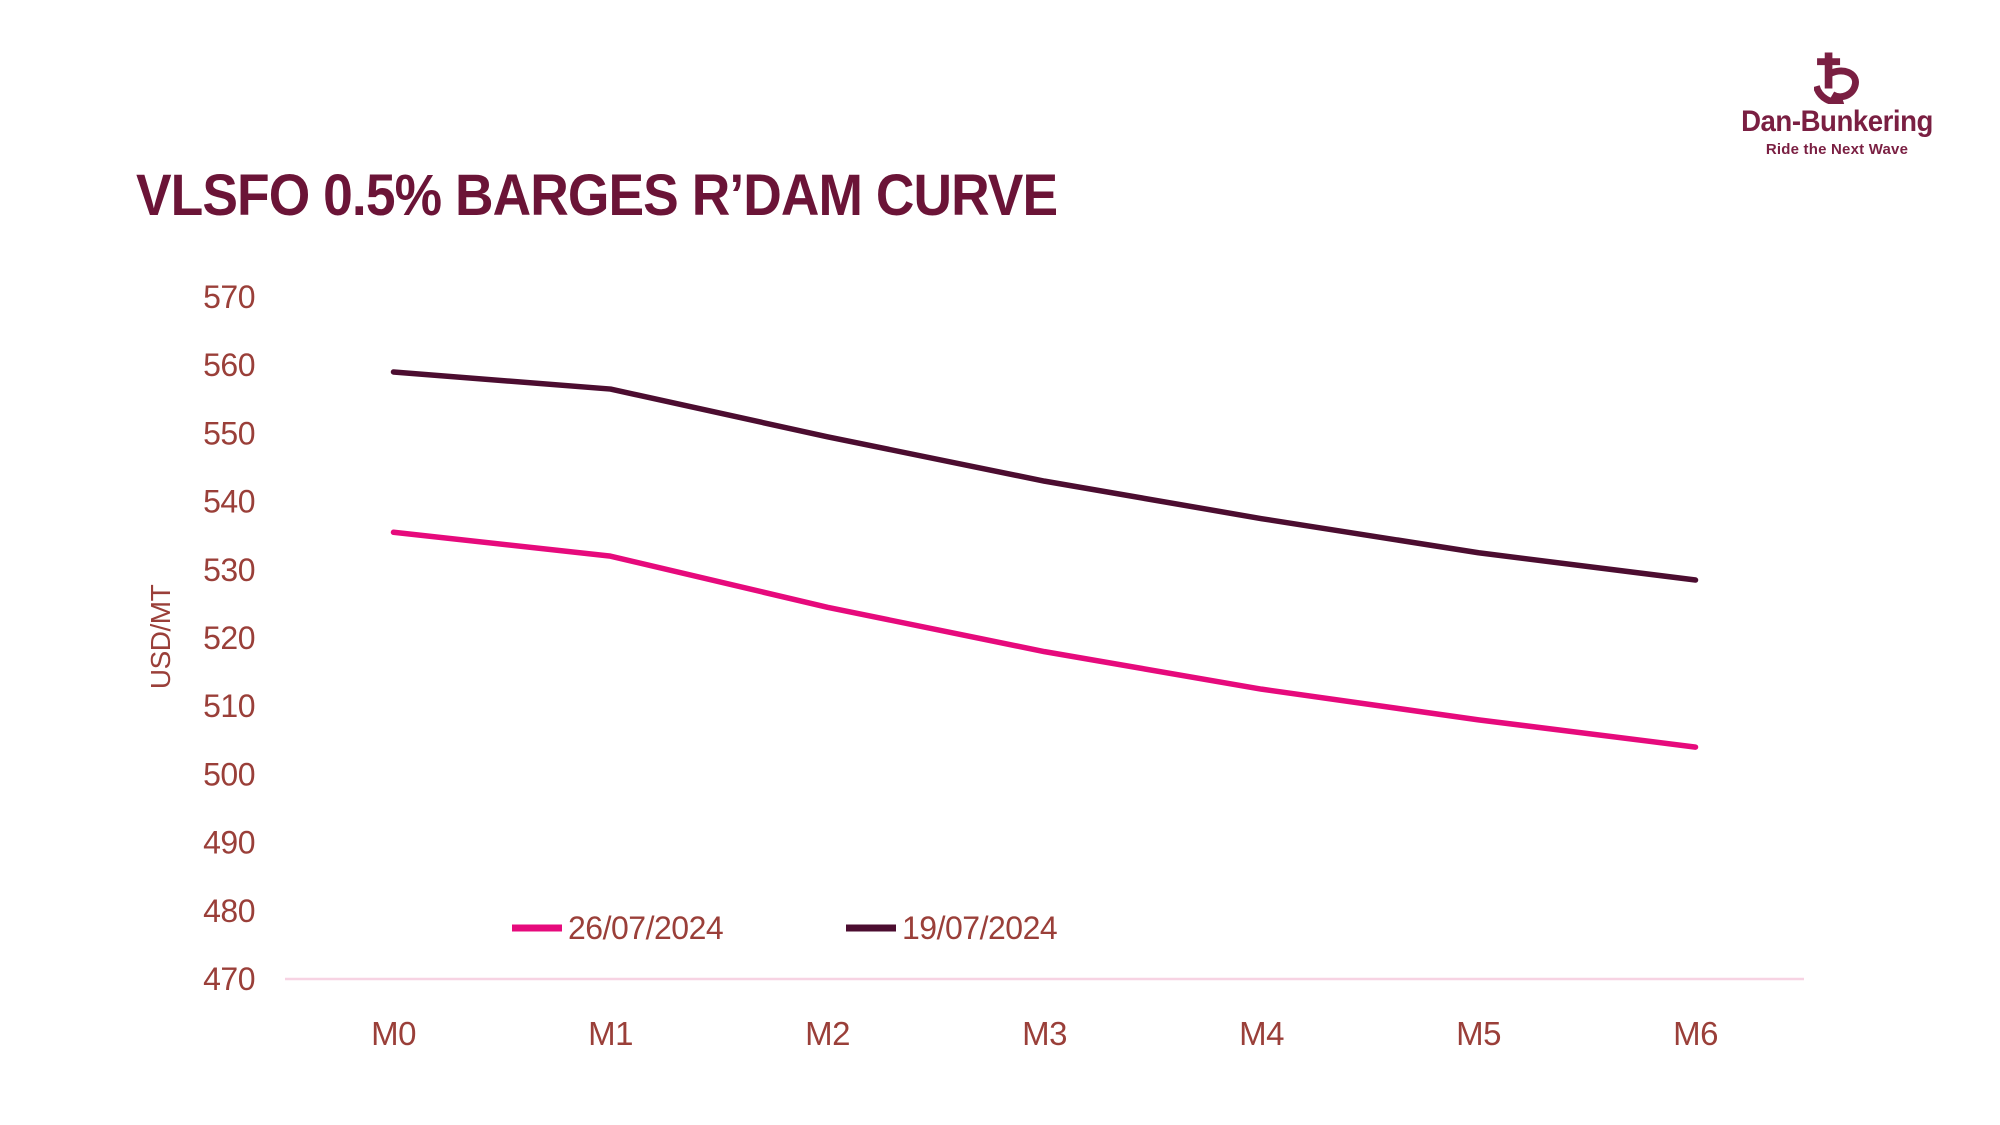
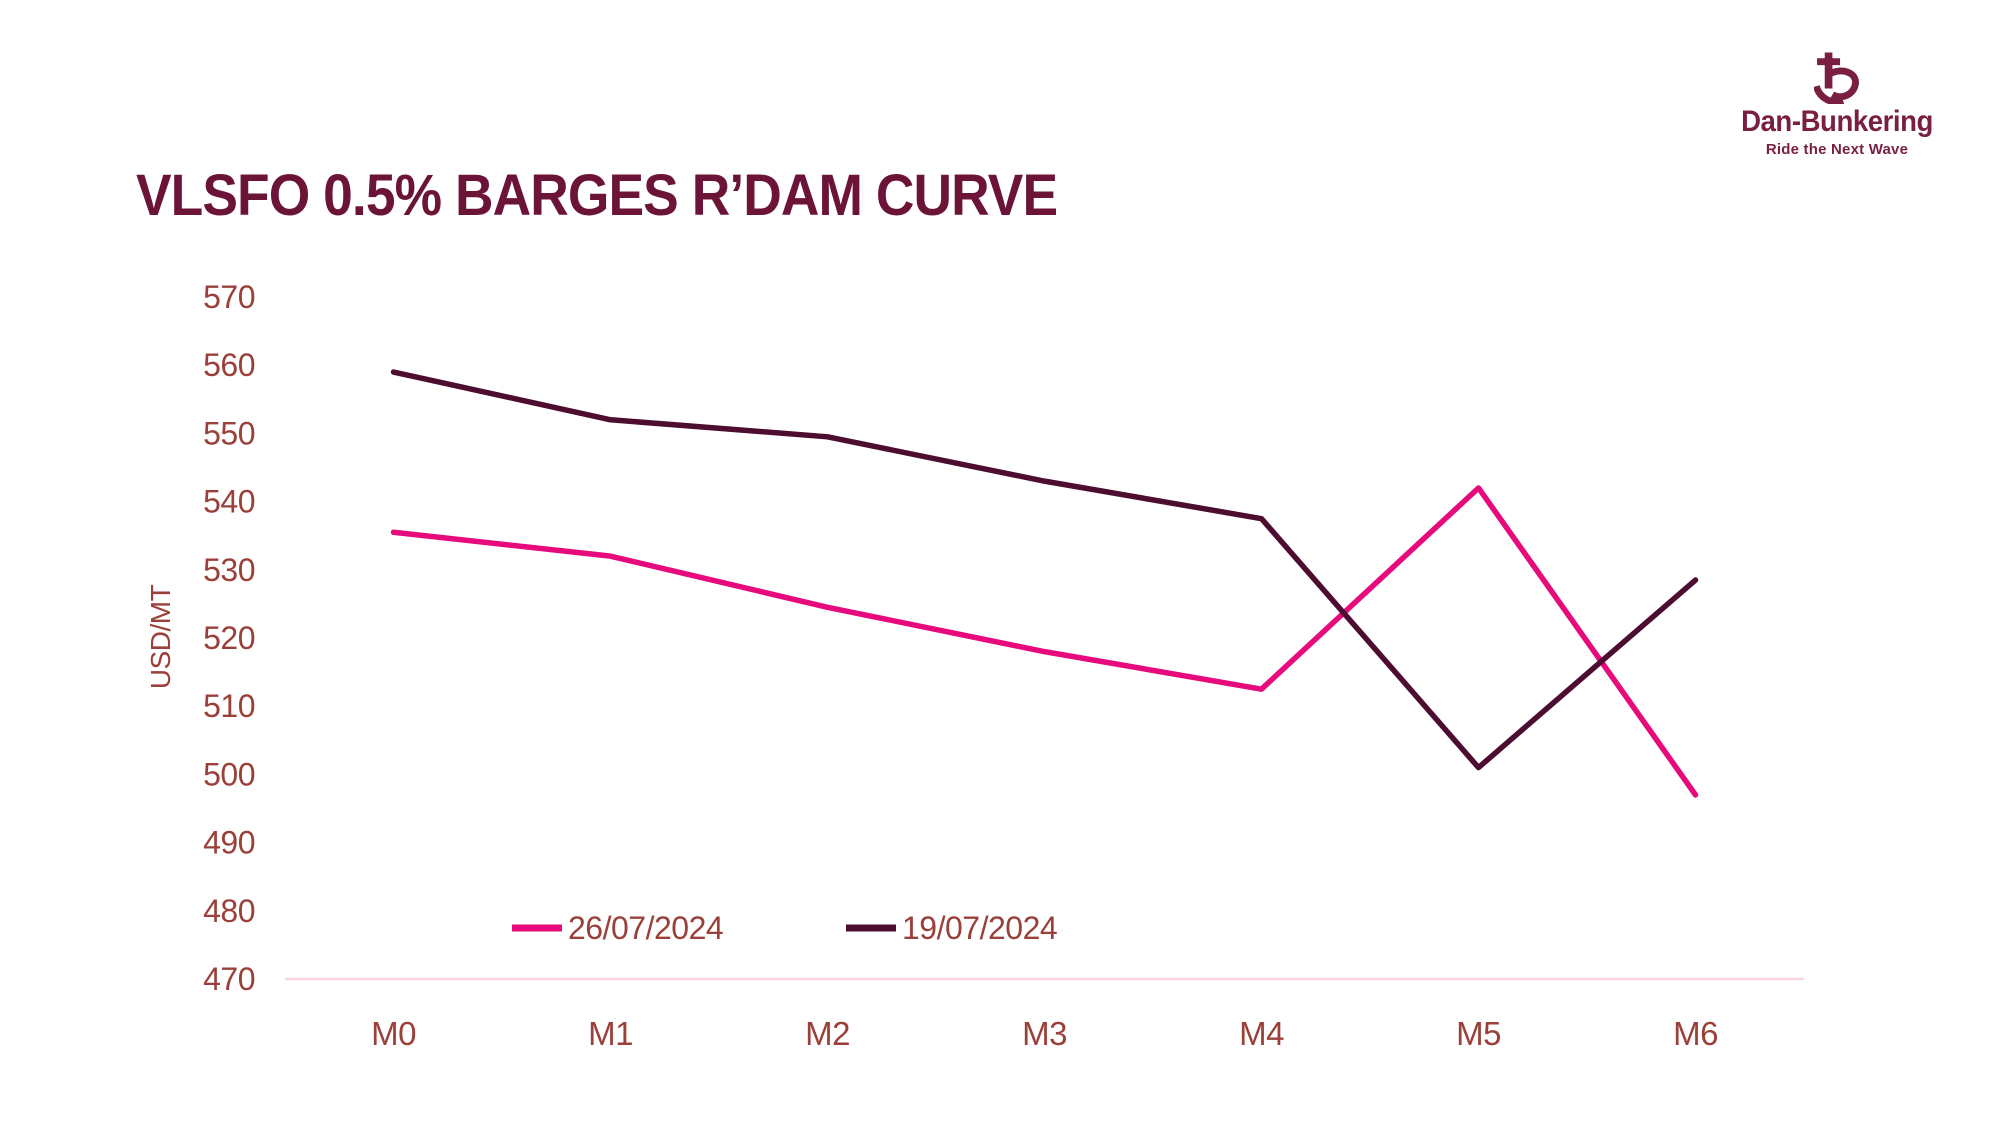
19/07/2024/M1: 556 -> 552
26/07/2024/M5: 508 -> 542
19/07/2024/M5: 532 -> 501
26/07/2024/M6: 504 -> 497
